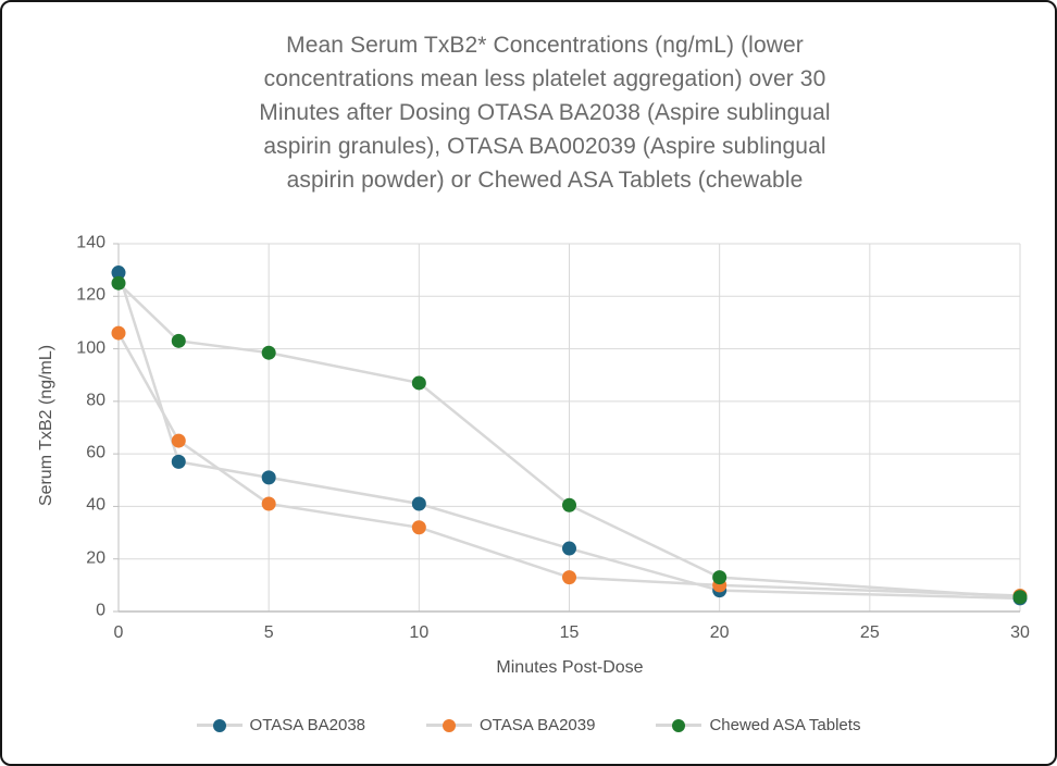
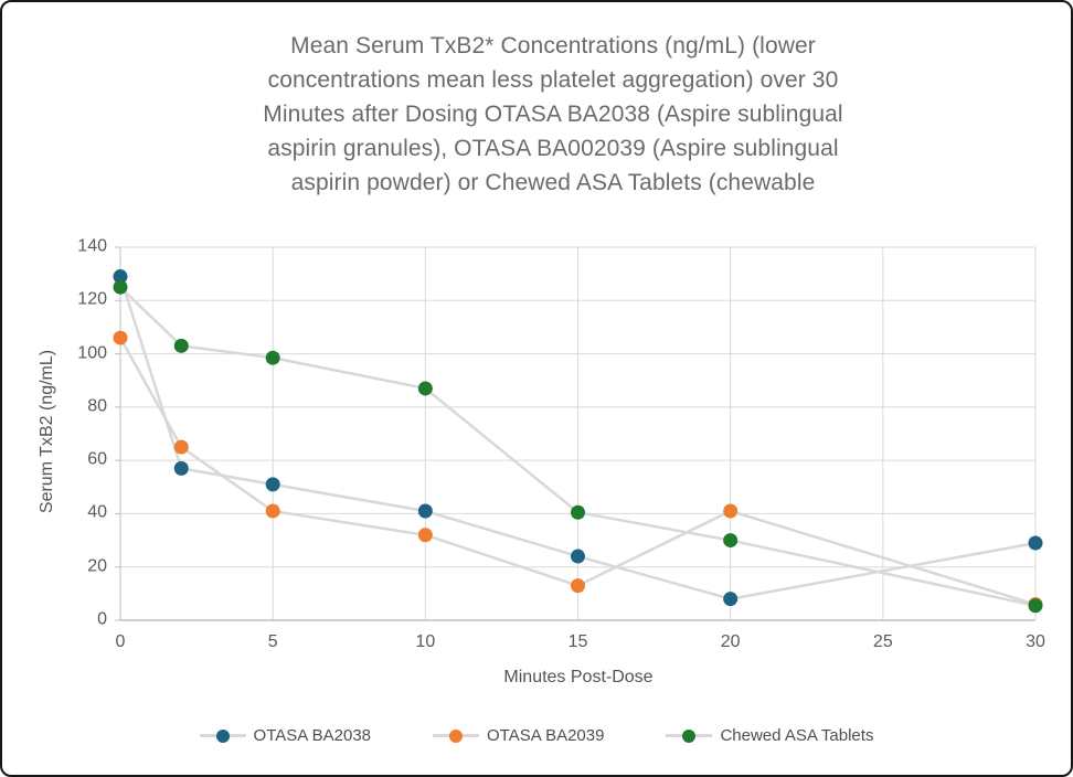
OTASA BA2039/20: 10 -> 41
Chewed ASA Tablets/20: 13 -> 30
OTASA BA2038/30: 5 -> 29
